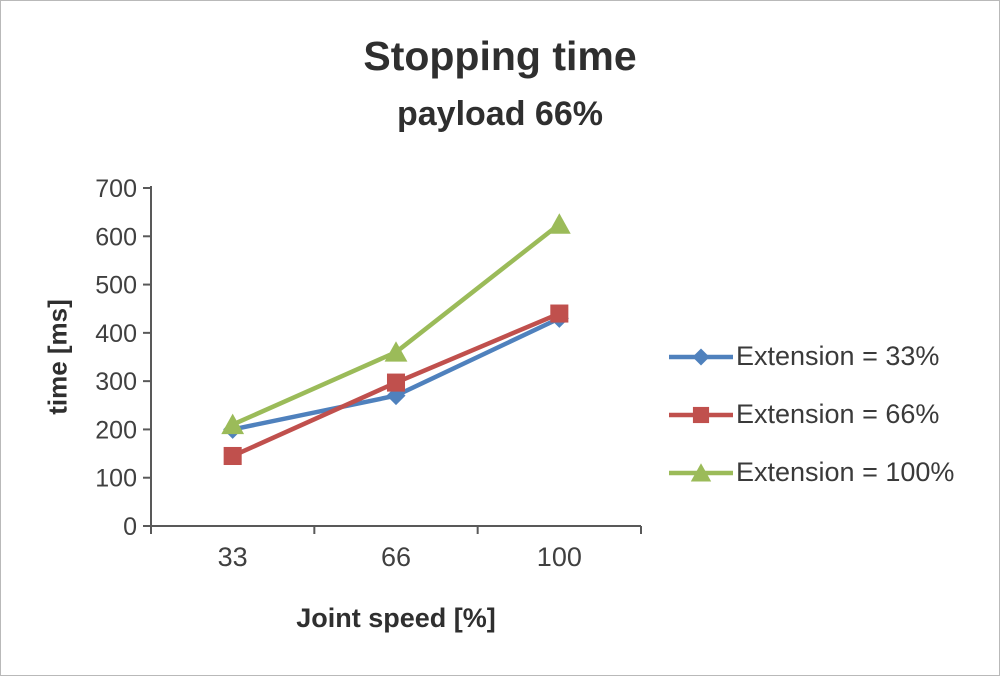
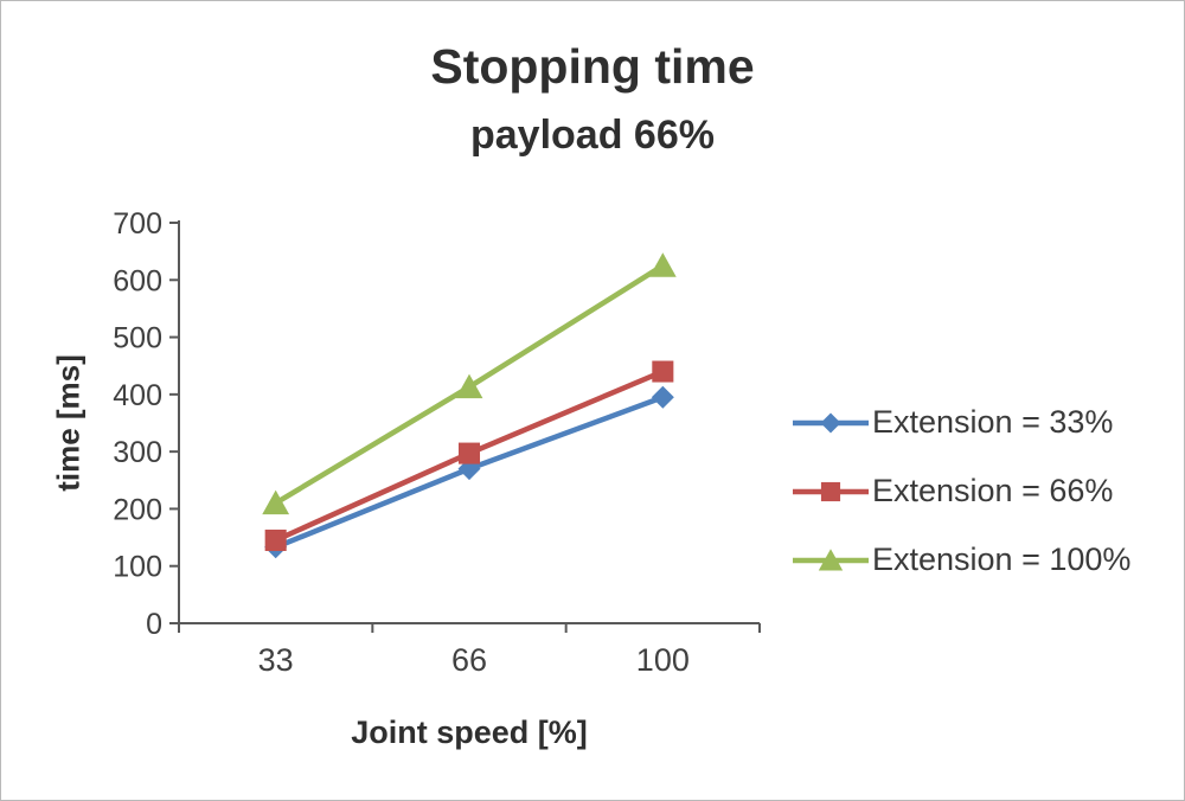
Extension = 33%/33: 200 -> 130
Extension = 100%/66: 360 -> 410
Extension = 33%/100: 430 -> 400
